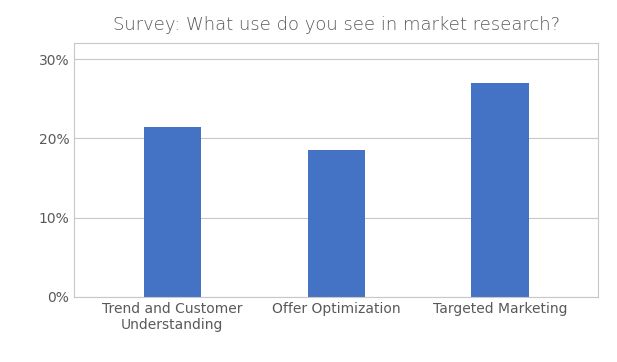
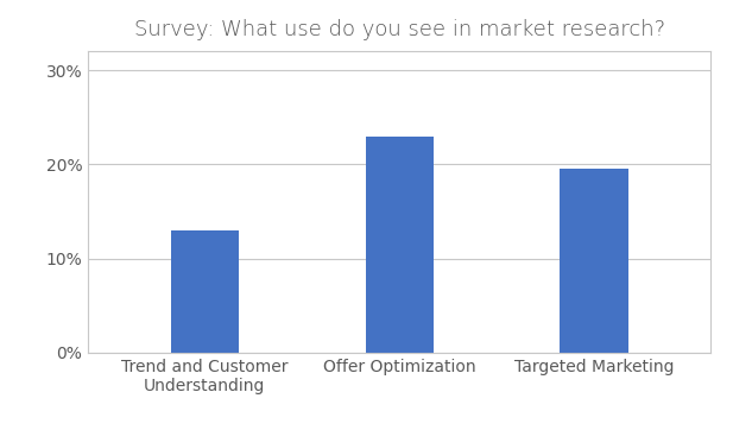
Trend and Customer Understanding: 21.4% -> 13.0%
Offer Optimization: 18.6% -> 23.0%
Targeted Marketing: 27.0% -> 19.5%
